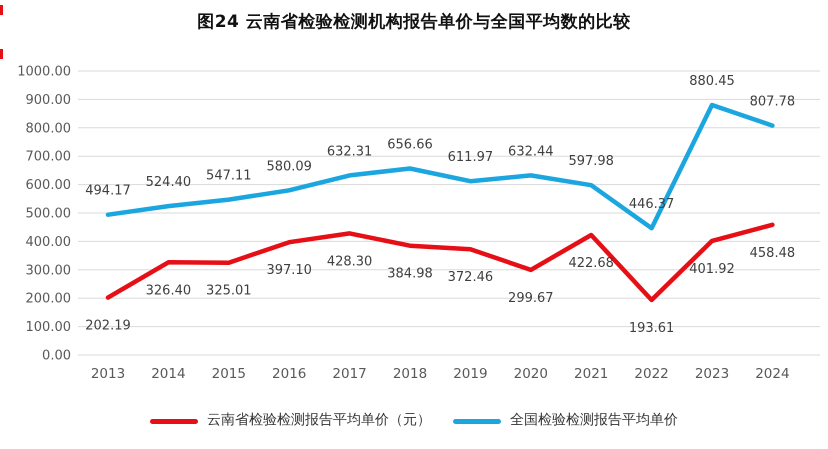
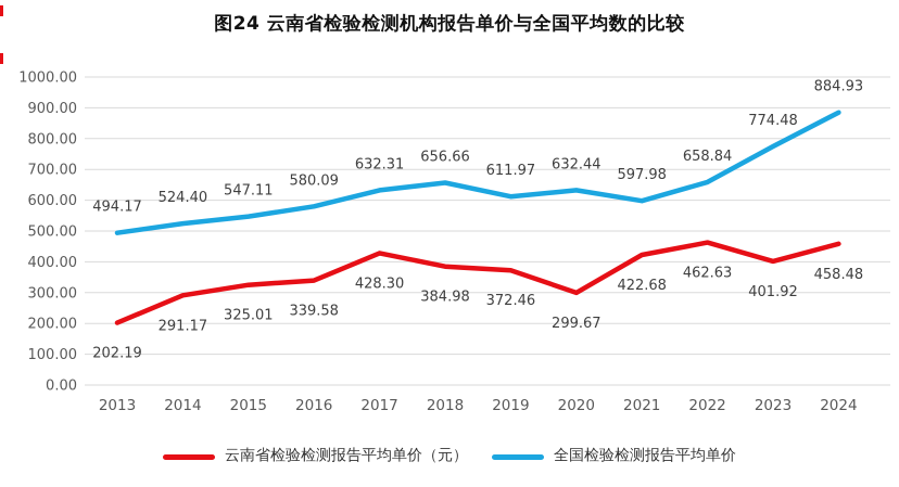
云南省检验检测报告平均单价（元）/2014: 326.40 -> 291.17
云南省检验检测报告平均单价（元）/2016: 397.10 -> 339.58
云南省检验检测报告平均单价（元）/2022: 193.61 -> 462.63
全国检验检测报告平均单价/2022: 446.37 -> 658.84
全国检验检测报告平均单价/2023: 880.45 -> 774.48
全国检验检测报告平均单价/2024: 807.78 -> 884.93
